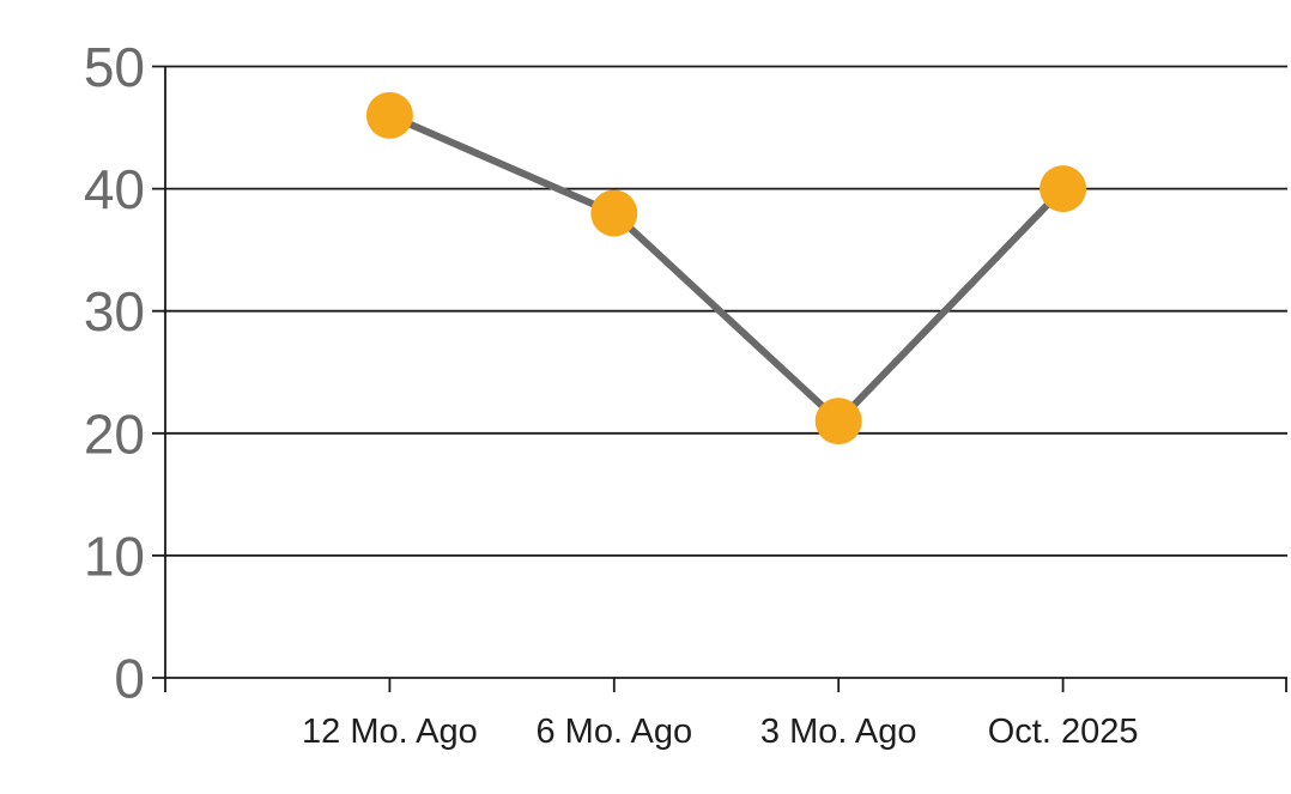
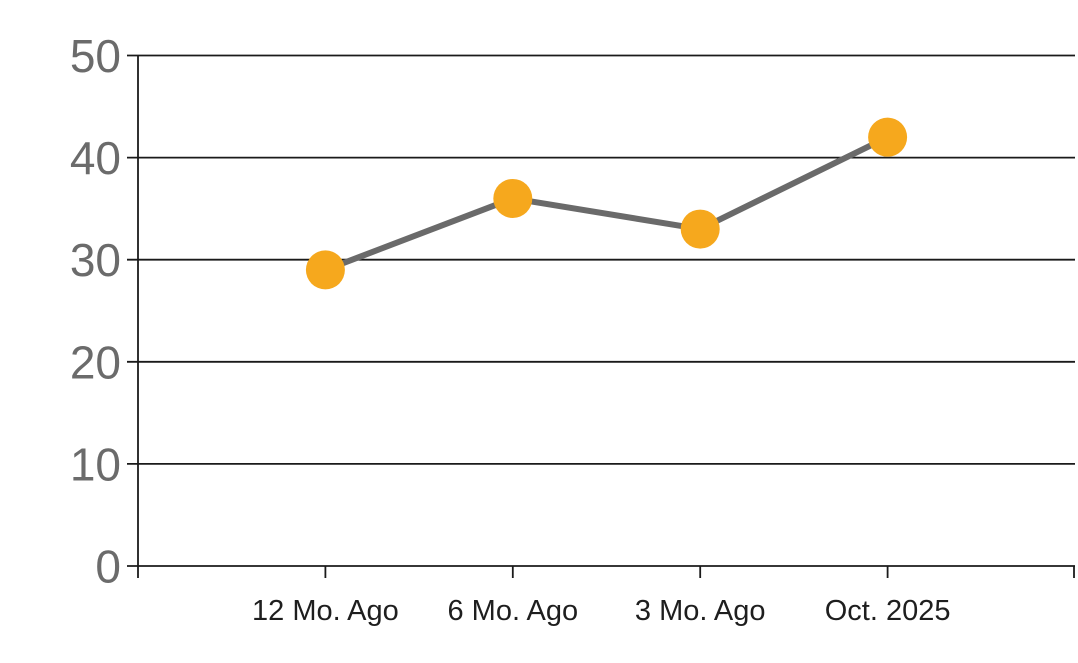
12 Mo. Ago: 46 -> 29
6 Mo. Ago: 38 -> 36
3 Mo. Ago: 21 -> 33
Oct. 2025: 40 -> 42
